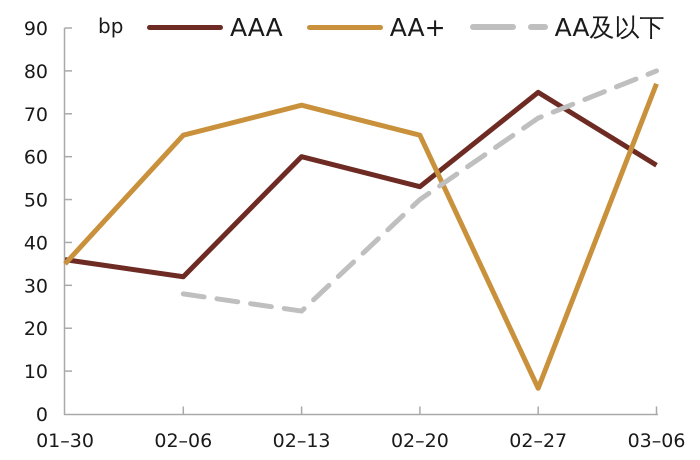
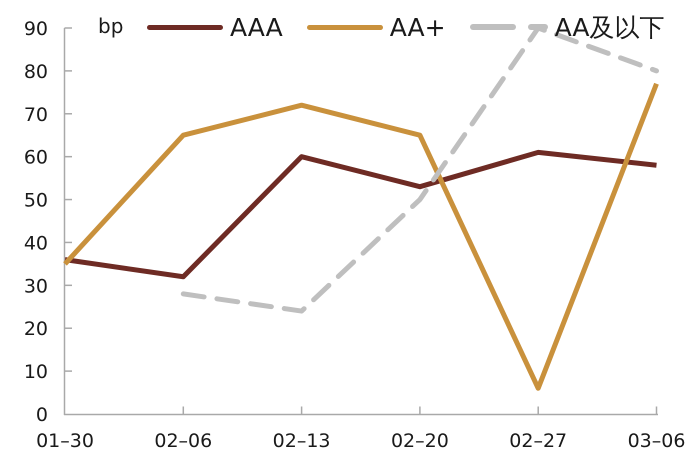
AAA/02–27: 75 -> 61
AA及以下/02–27: 69 -> 90
